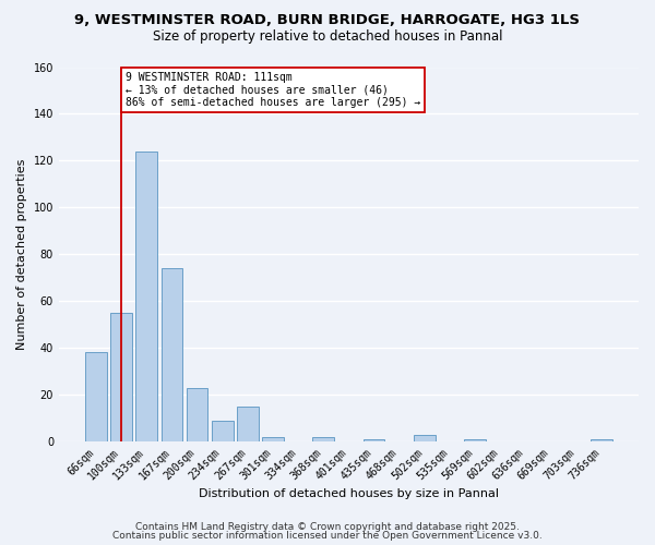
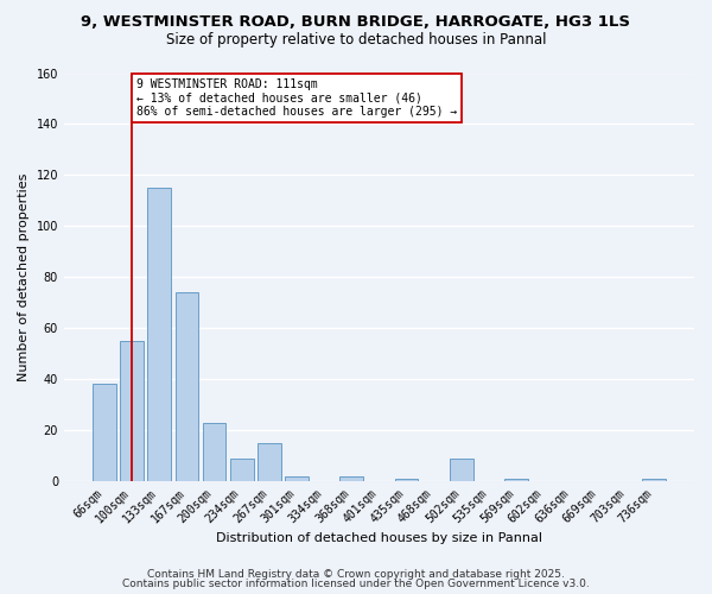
133sqm: 124 -> 115
502sqm: 3 -> 9
